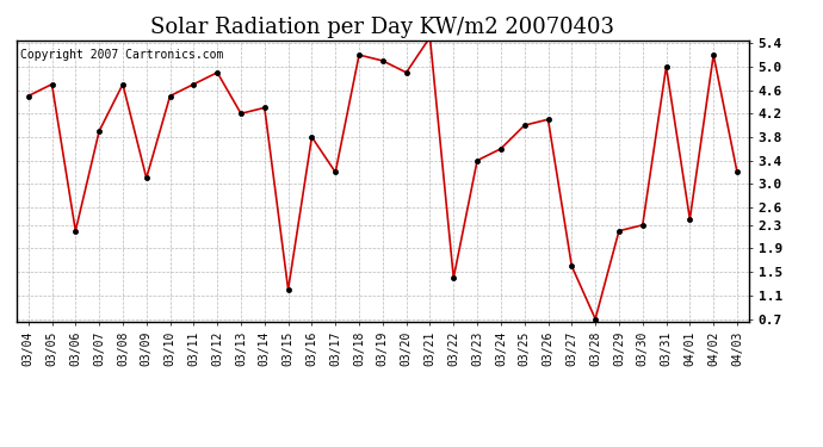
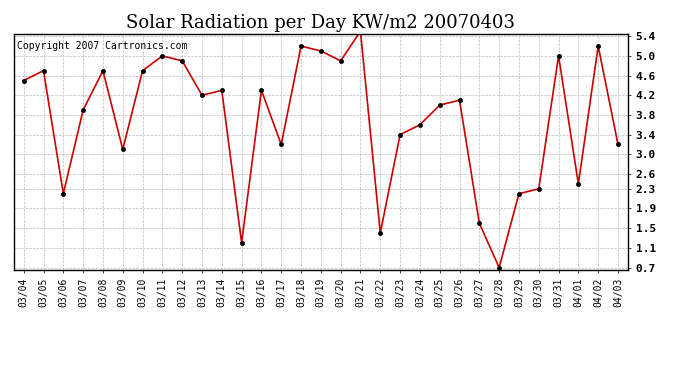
03/10: 4.5 -> 4.7
03/11: 4.7 -> 5.0
03/16: 3.8 -> 4.3
